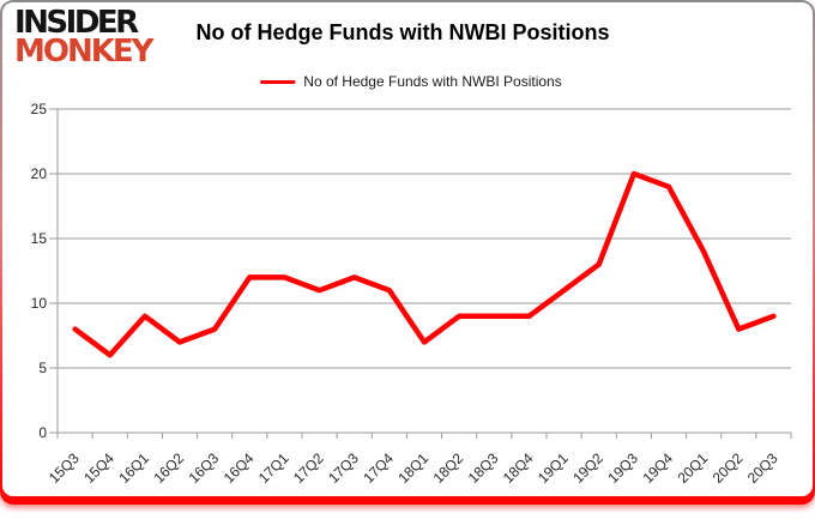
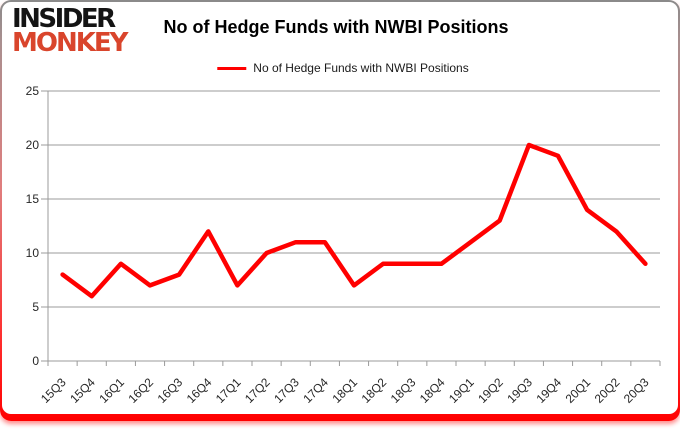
17Q1: 12 -> 7
17Q2: 11 -> 10
17Q3: 12 -> 11
20Q2: 8 -> 12
